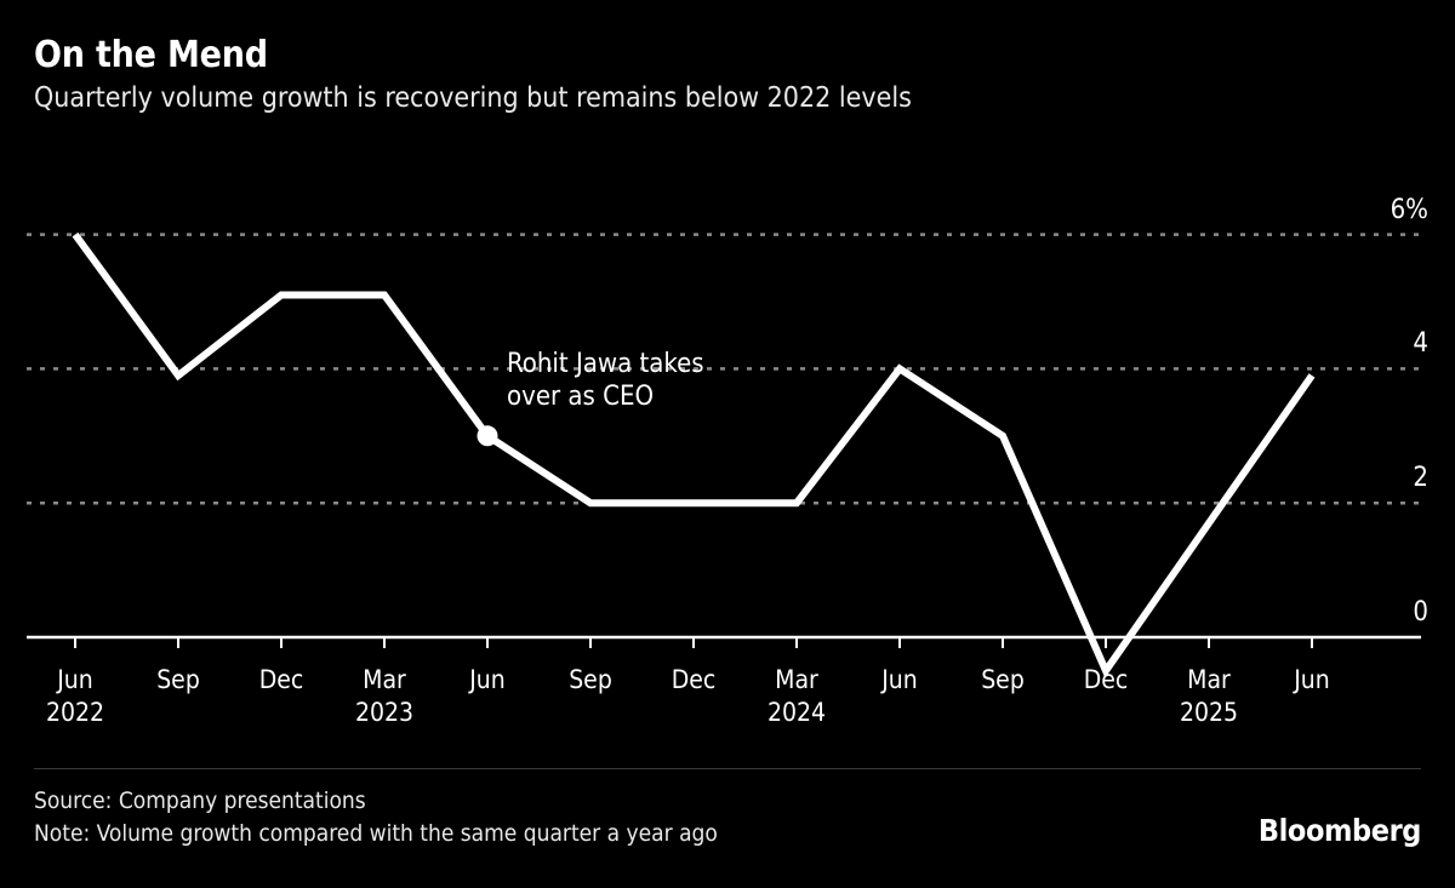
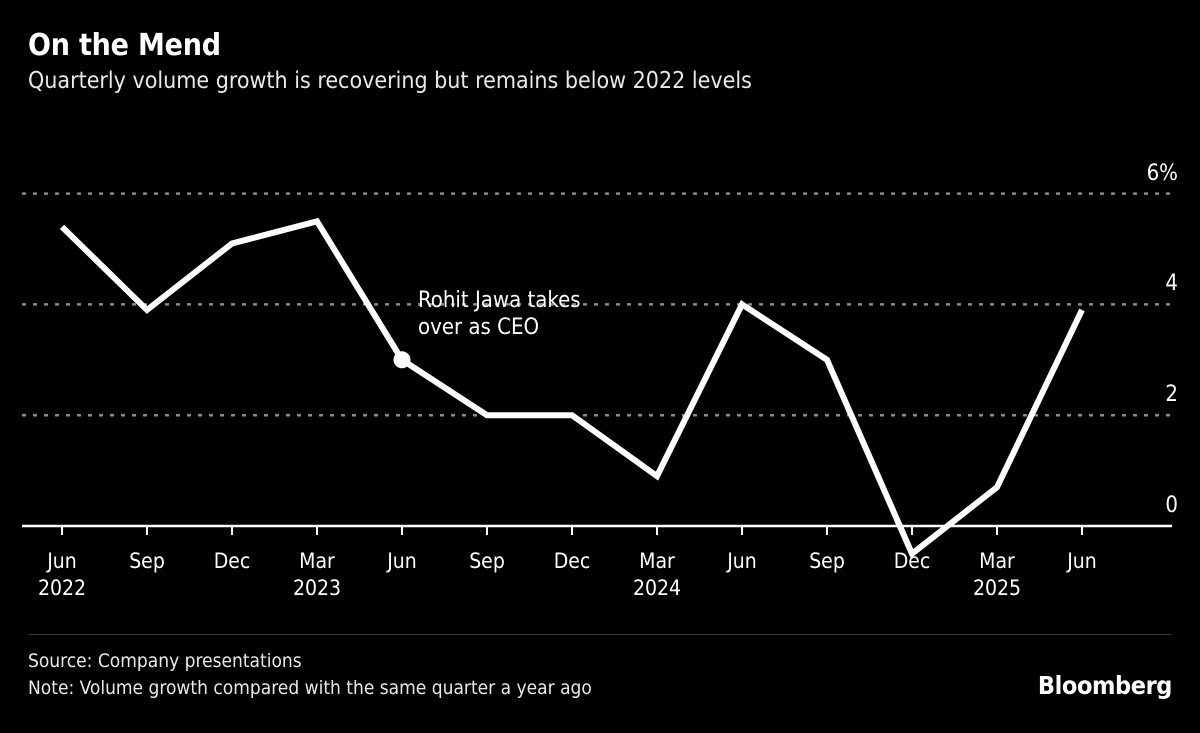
Jun 2022: 6.0% -> 5.4%
Mar 2023: 5.1% -> 5.5%
Mar 2024: 2.0% -> 0.9%
Mar 2025: 1.7% -> 0.7%
